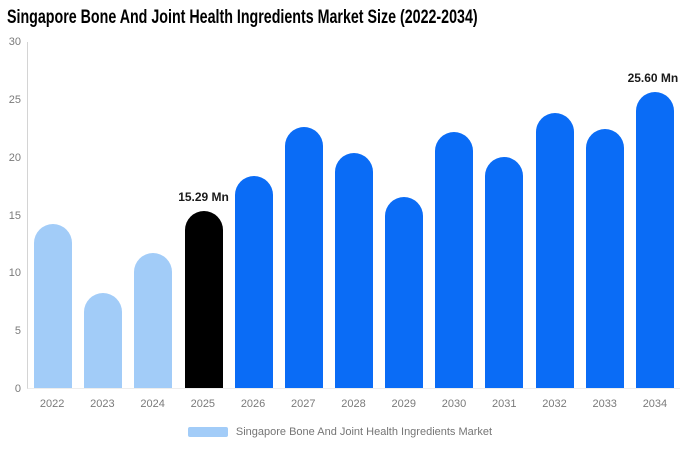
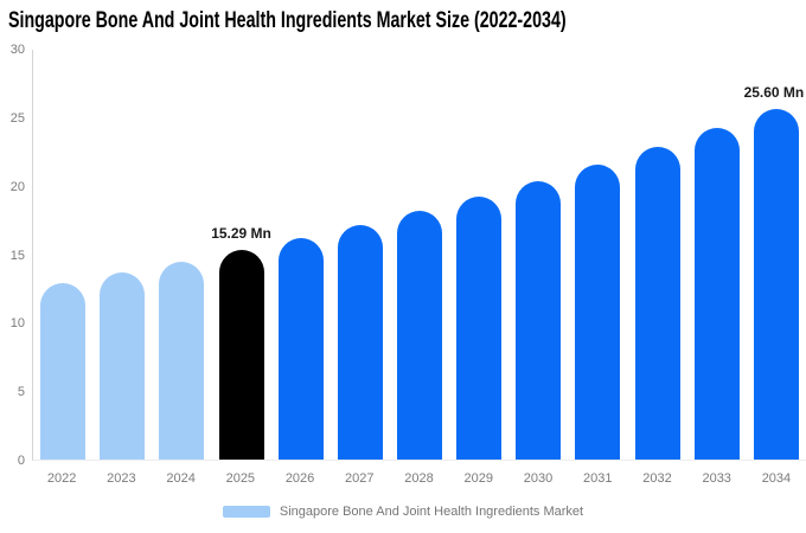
2022: 14.2 -> 12.9
2023: 8.2 -> 13.6
2024: 11.7 -> 14.4
2026: 18.3 -> 16.2
2027: 22.6 -> 17.1
2028: 20.3 -> 18.1
2029: 16.5 -> 19.2
2030: 22.1 -> 20.4
2031: 20.0 -> 21.6
2032: 23.8 -> 22.8
2033: 22.4 -> 24.2
